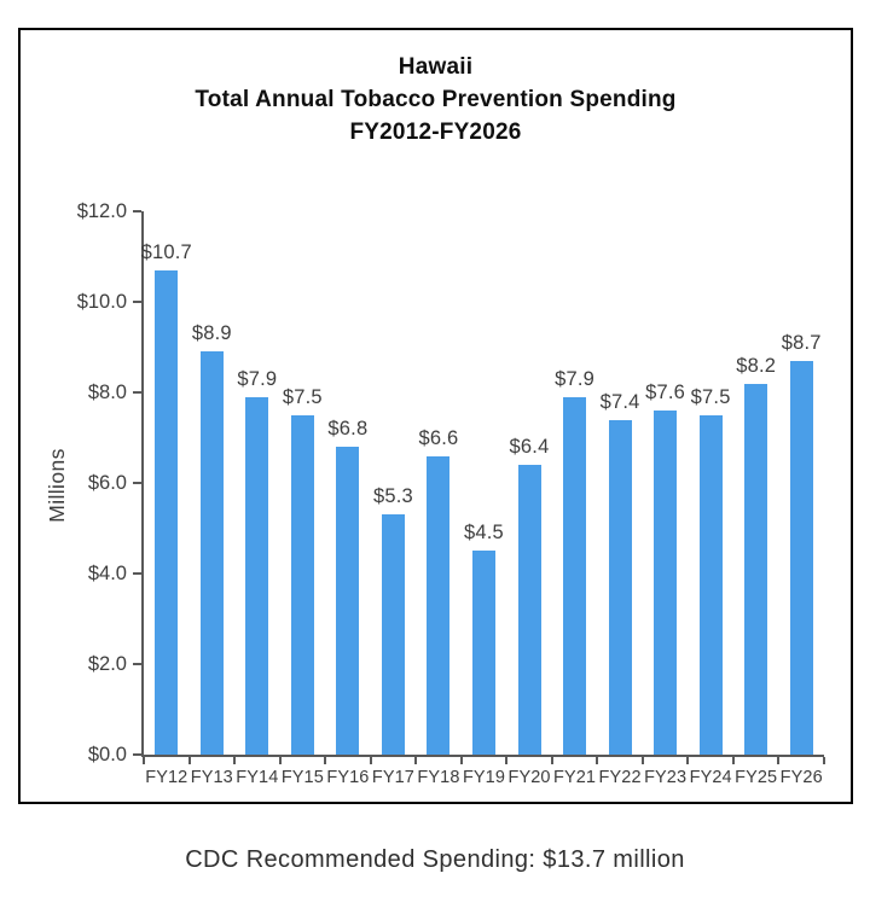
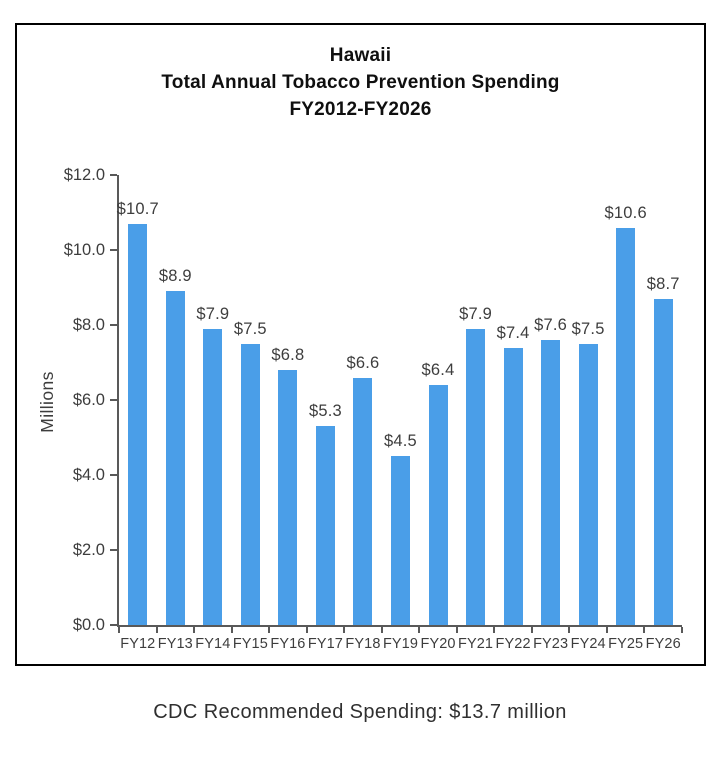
FY25: $8.2 -> $10.6
